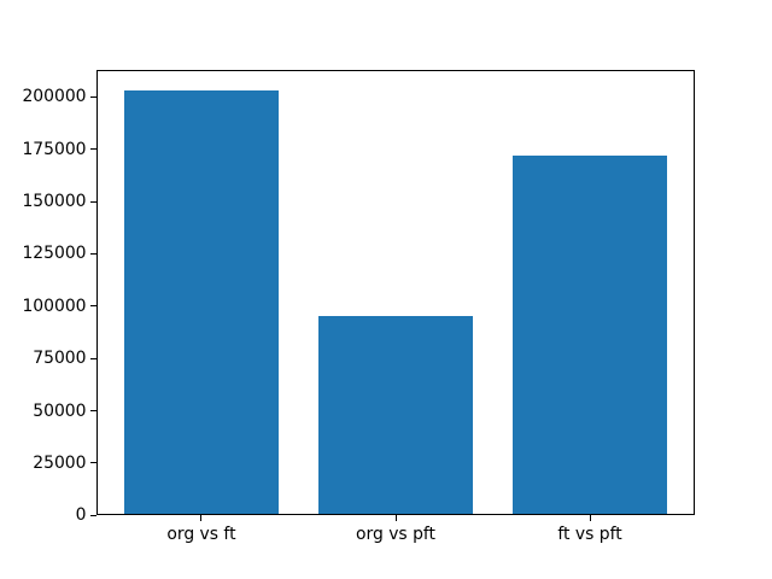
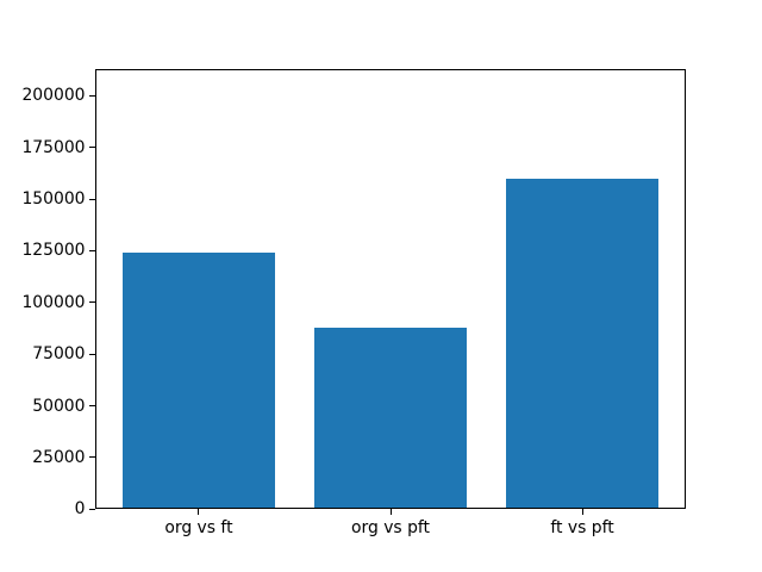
org vs ft: 203000 -> 124000
org vs pft: 95000 -> 88000
ft vs pft: 172000 -> 160000
